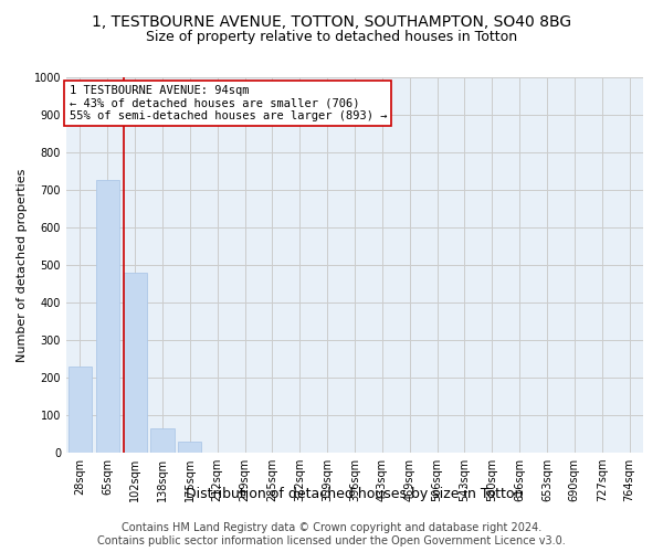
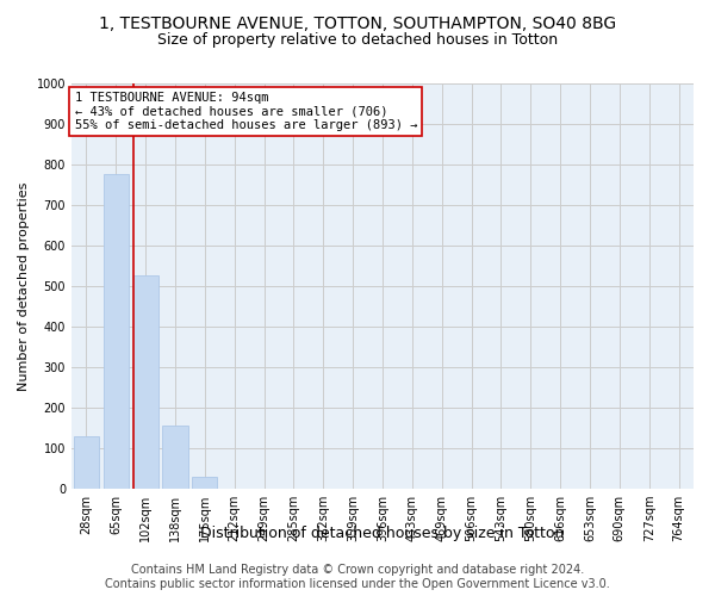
28sqm: 230 -> 130
65sqm: 725 -> 775
102sqm: 480 -> 525
138sqm: 65 -> 155
